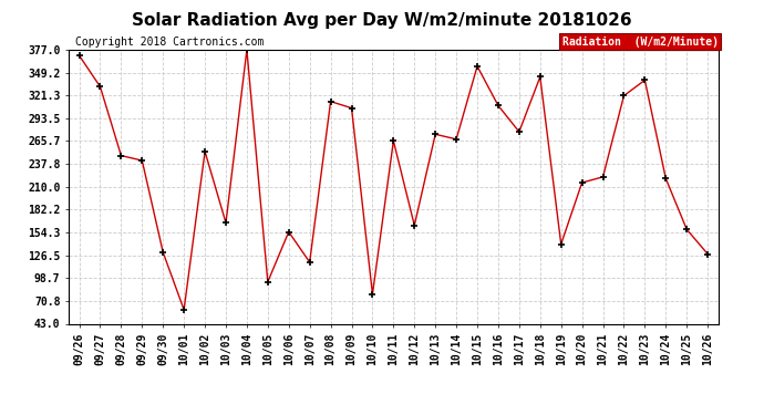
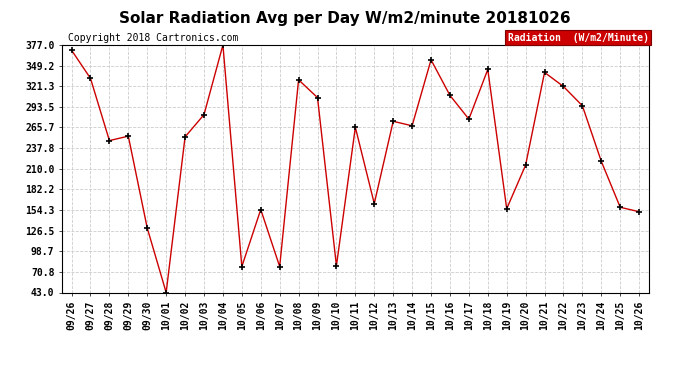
09/29: 242 -> 254
10/01: 60 -> 43
10/03: 166 -> 283
10/05: 94 -> 78
10/07: 118 -> 78
10/08: 314 -> 330
10/19: 140 -> 156
10/21: 222 -> 340
10/23: 340 -> 295
10/26: 128 -> 152
